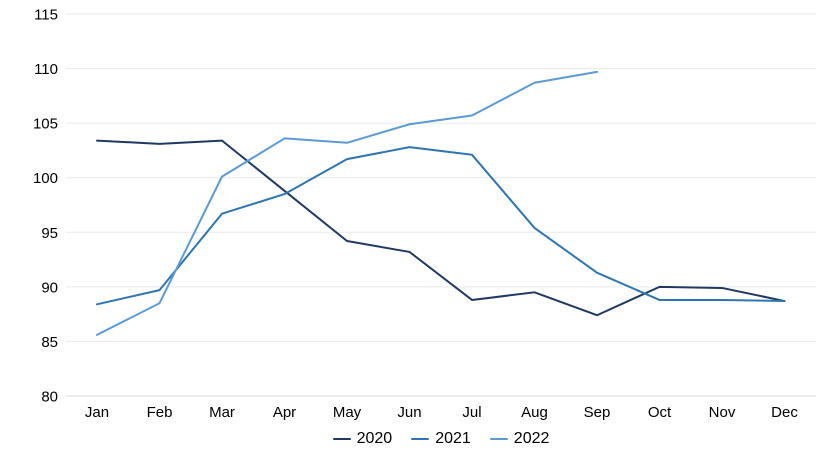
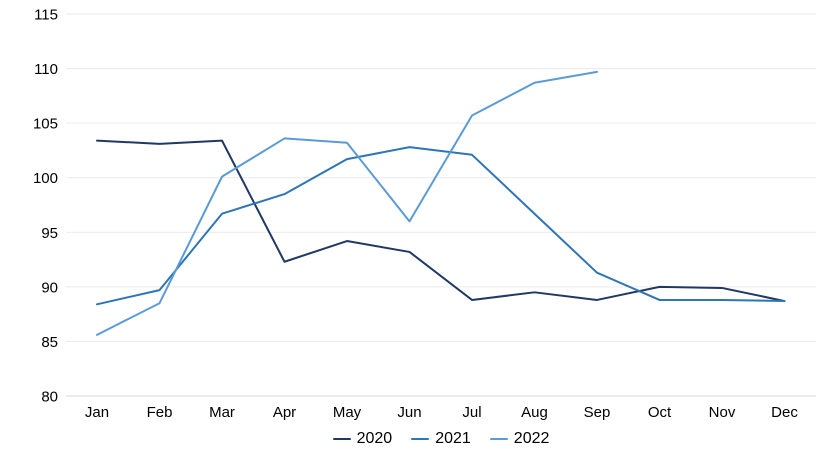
2020/Apr: 98.8 -> 92.3
2022/Jun: 104.9 -> 96.0
2021/Aug: 95.4 -> 96.7
2020/Sep: 87.4 -> 88.8
